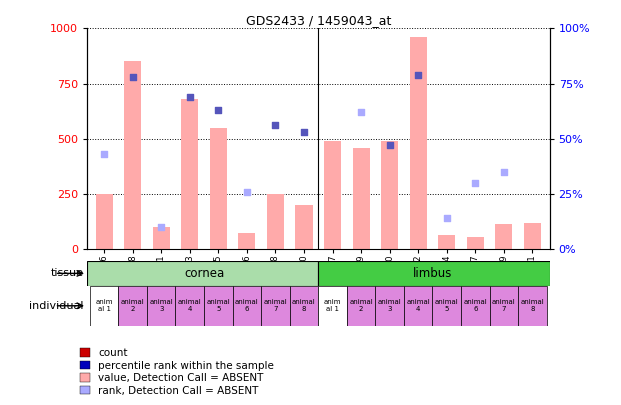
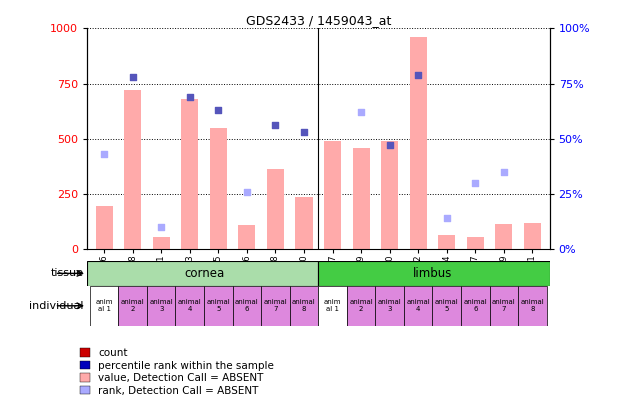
value, Detection Call = ABSENT/GSM93716: 250 -> 195
value, Detection Call = ABSENT/GSM93718: 850 -> 720
value, Detection Call = ABSENT/GSM93721: 100 -> 55
value, Detection Call = ABSENT/GSM93726: 75 -> 110
value, Detection Call = ABSENT/GSM93728: 250 -> 365
value, Detection Call = ABSENT/GSM93730: 200 -> 235
